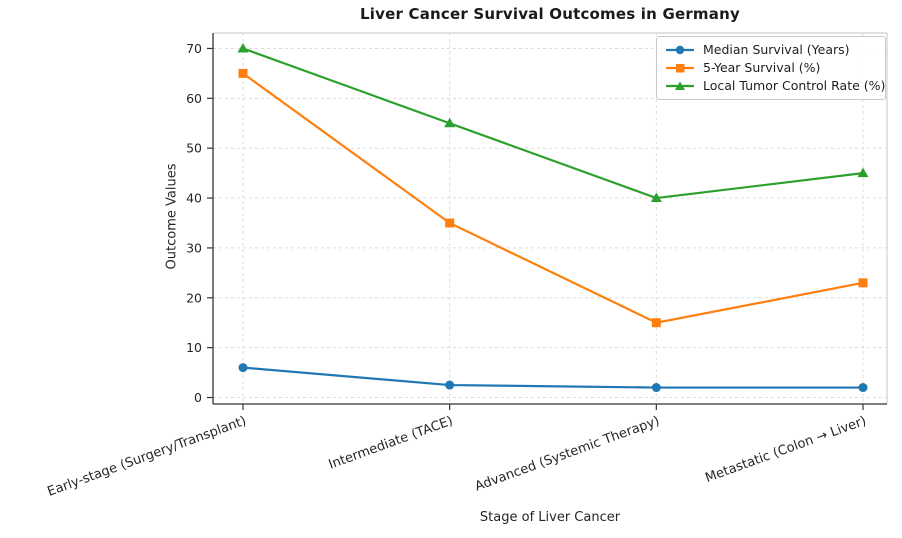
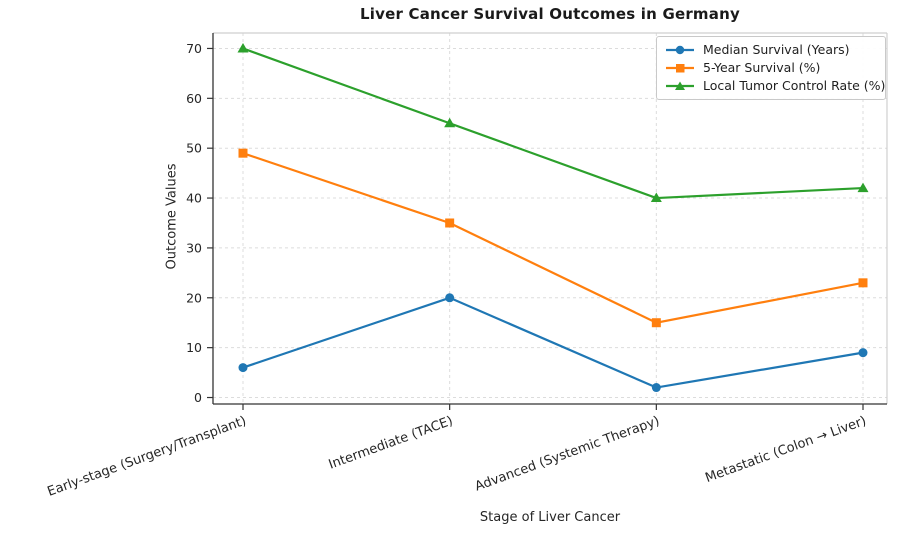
5-Year Survival (%)/Early-stage (Surgery/Transplant): 65 -> 49
Median Survival (Years)/Intermediate (TACE): 2 -> 20
Median Survival (Years)/Metastatic (Colon → Liver): 2 -> 9
Local Tumor Control Rate (%)/Metastatic (Colon → Liver): 45 -> 42
